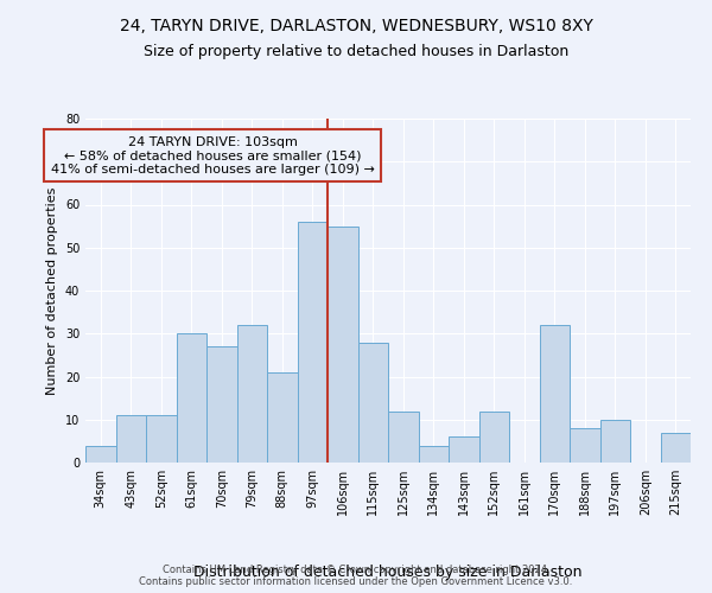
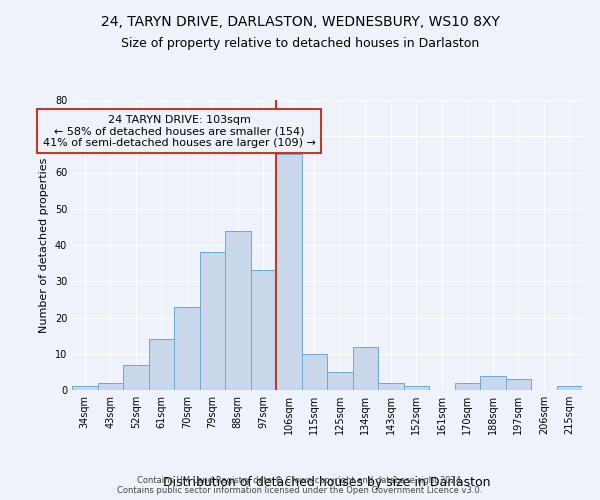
34sqm: 4 -> 1
43sqm: 11 -> 2
52sqm: 11 -> 7
61sqm: 30 -> 14
70sqm: 27 -> 23
79sqm: 32 -> 38
88sqm: 21 -> 44
97sqm: 56 -> 33
106sqm: 55 -> 65
115sqm: 28 -> 10
125sqm: 12 -> 5
134sqm: 4 -> 12
143sqm: 6 -> 2
152sqm: 12 -> 1
170sqm: 32 -> 2
188sqm: 8 -> 4
197sqm: 10 -> 3
215sqm: 7 -> 1
